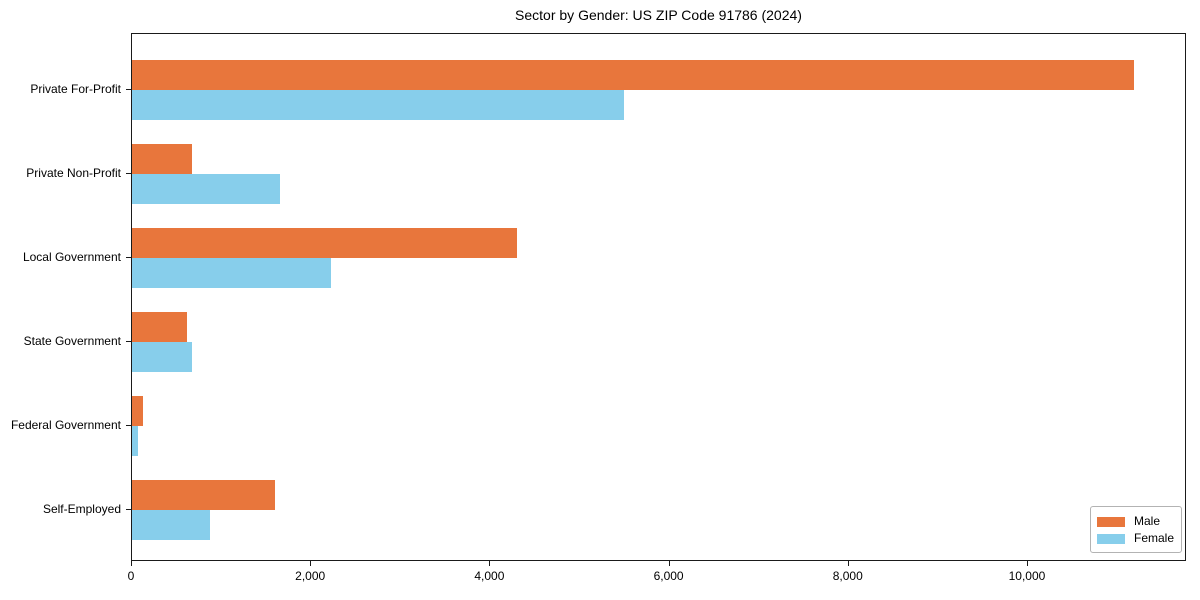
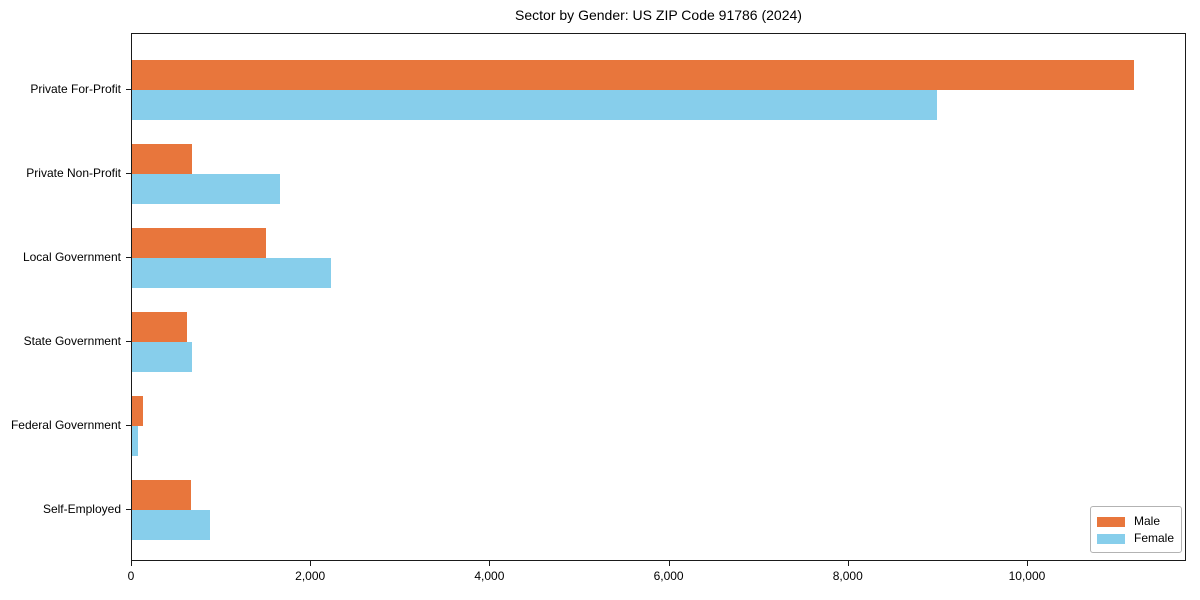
Female/Private For-Profit: 5500 -> 9000
Male/Local Government: 4300 -> 1500
Male/Self-Employed: 1600 -> 700
